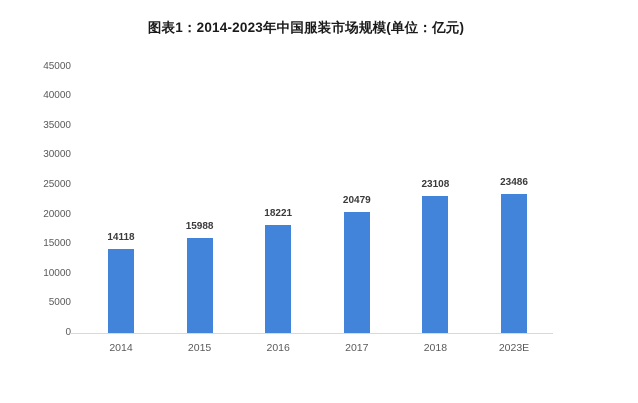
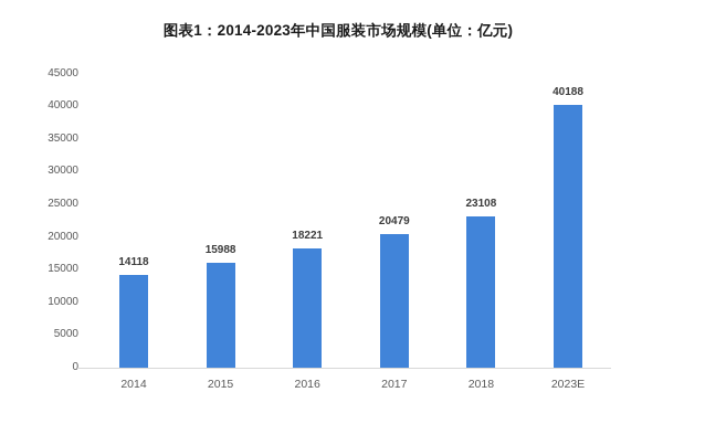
2023E: 23486 -> 40188
